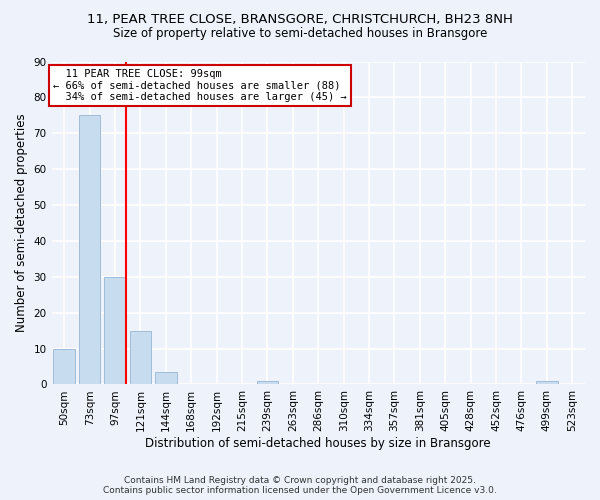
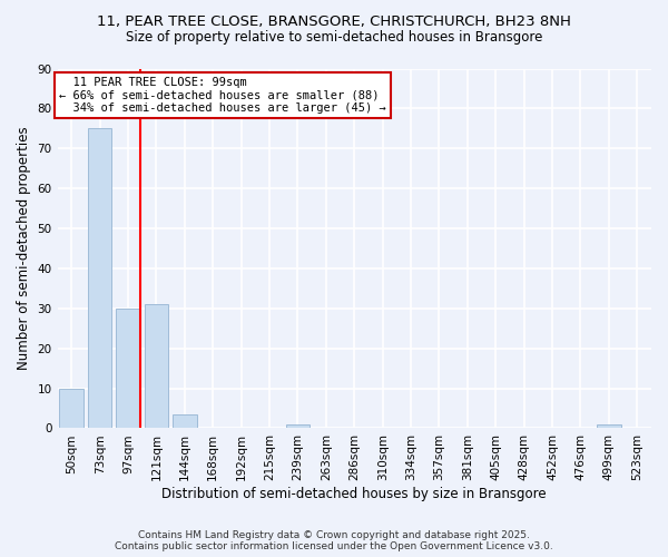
121sqm: 15.0 -> 31.0
